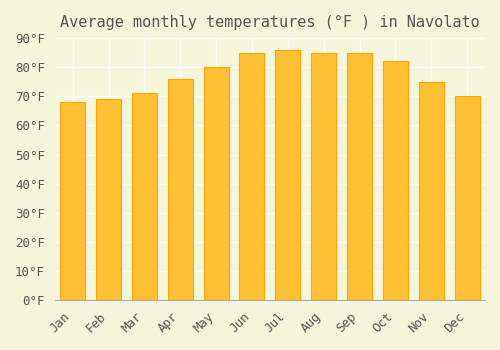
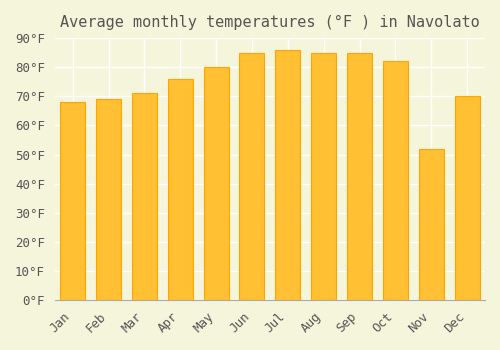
Nov: 75°F -> 52°F
